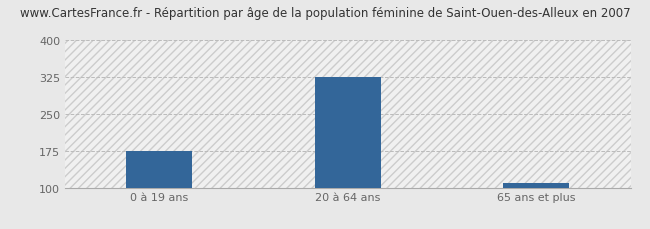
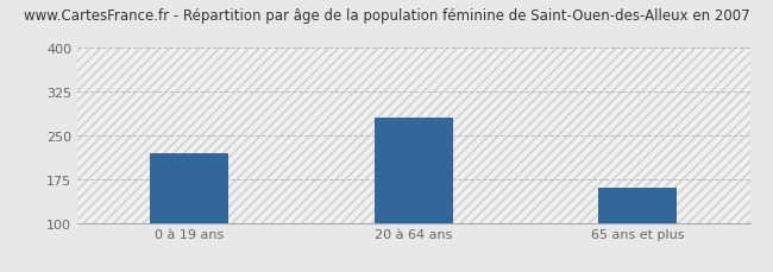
0 à 19 ans: 175 -> 220
20 à 64 ans: 325 -> 280
65 ans et plus: 110 -> 160
